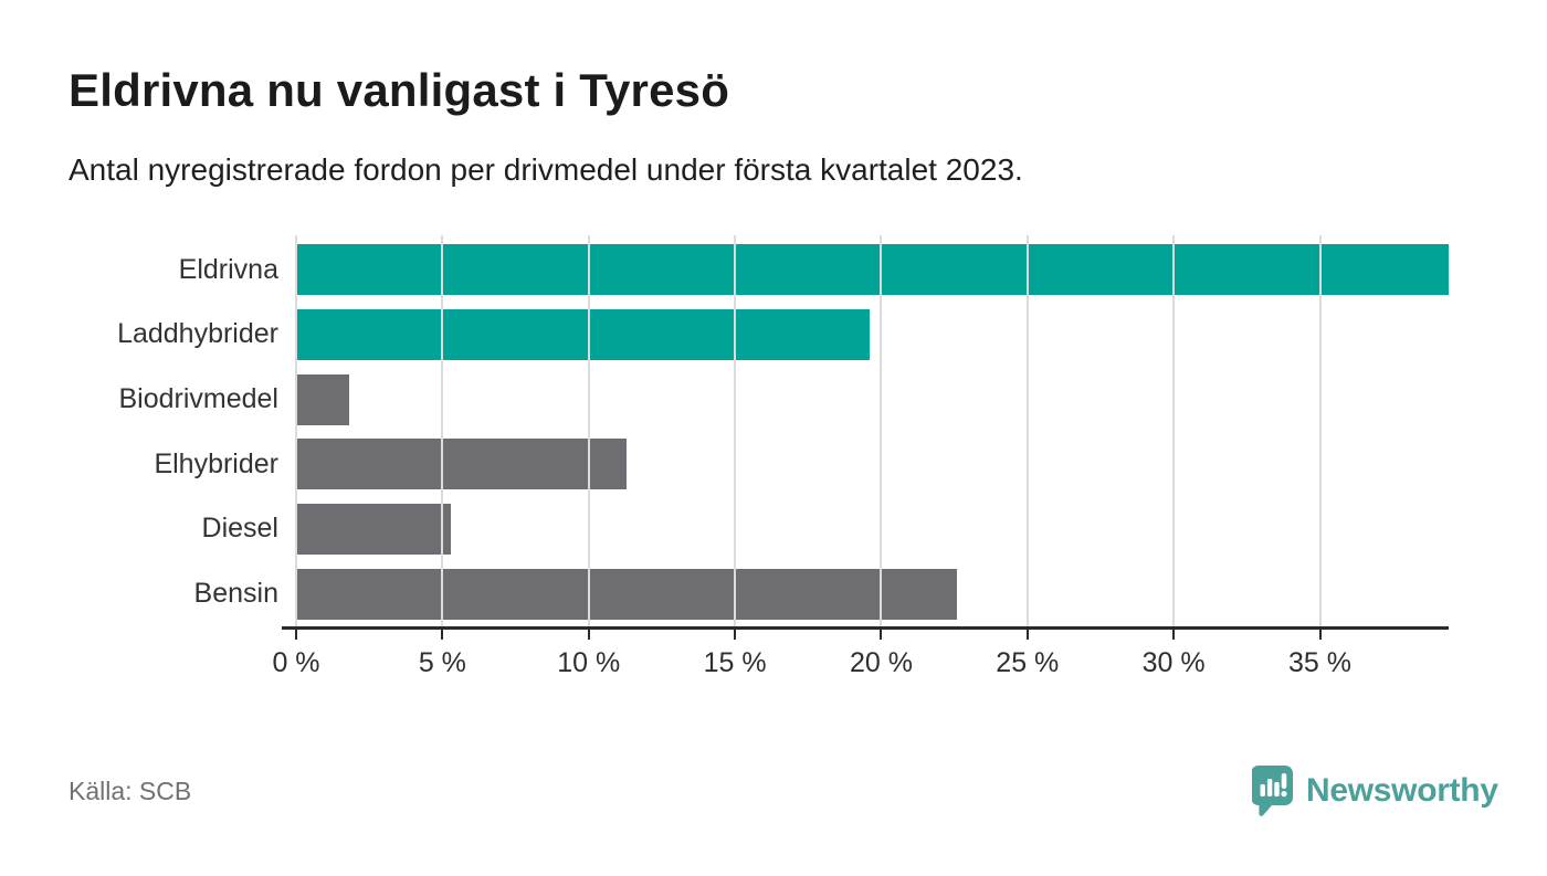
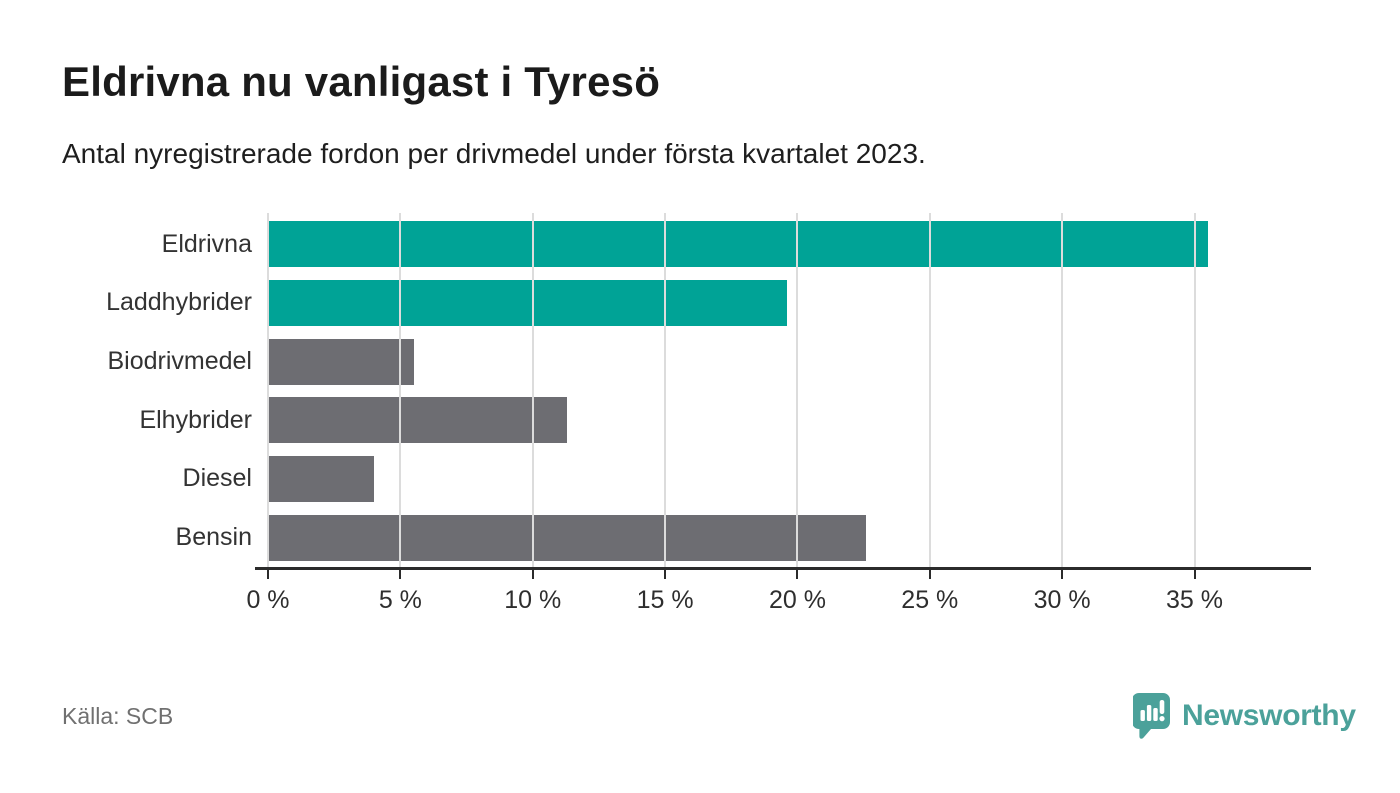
Eldrivna: 39.4% -> 35.5%
Biodrivmedel: 1.8% -> 5.5%
Diesel: 5.3% -> 4.0%
